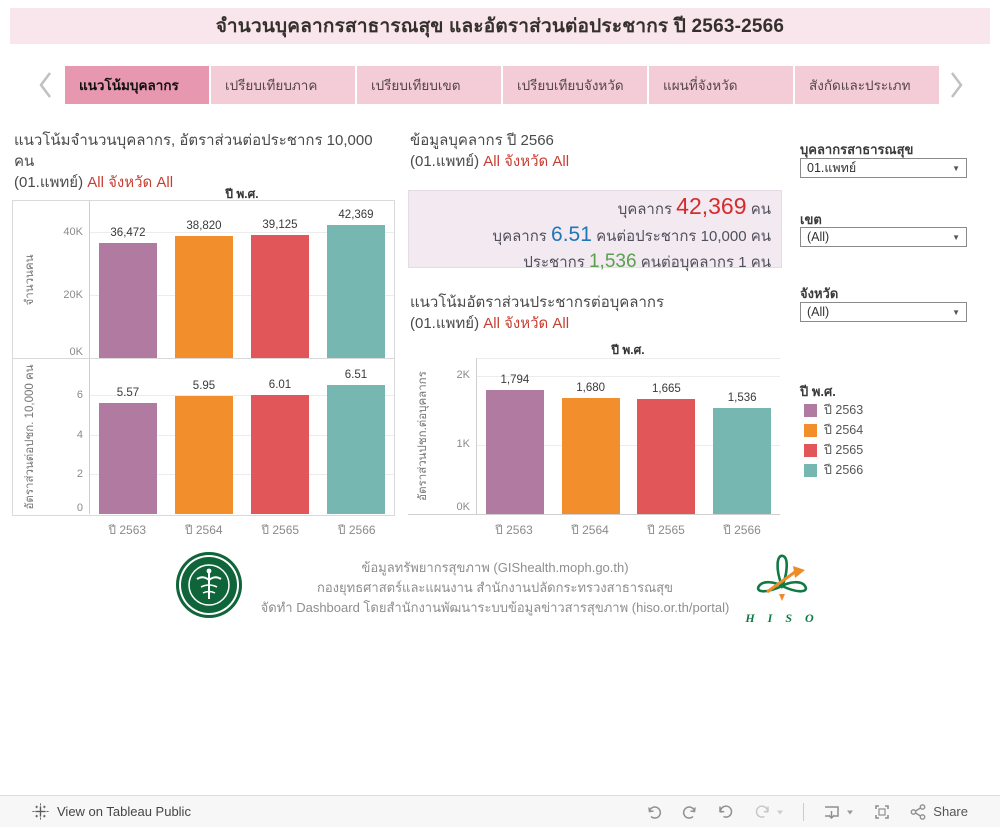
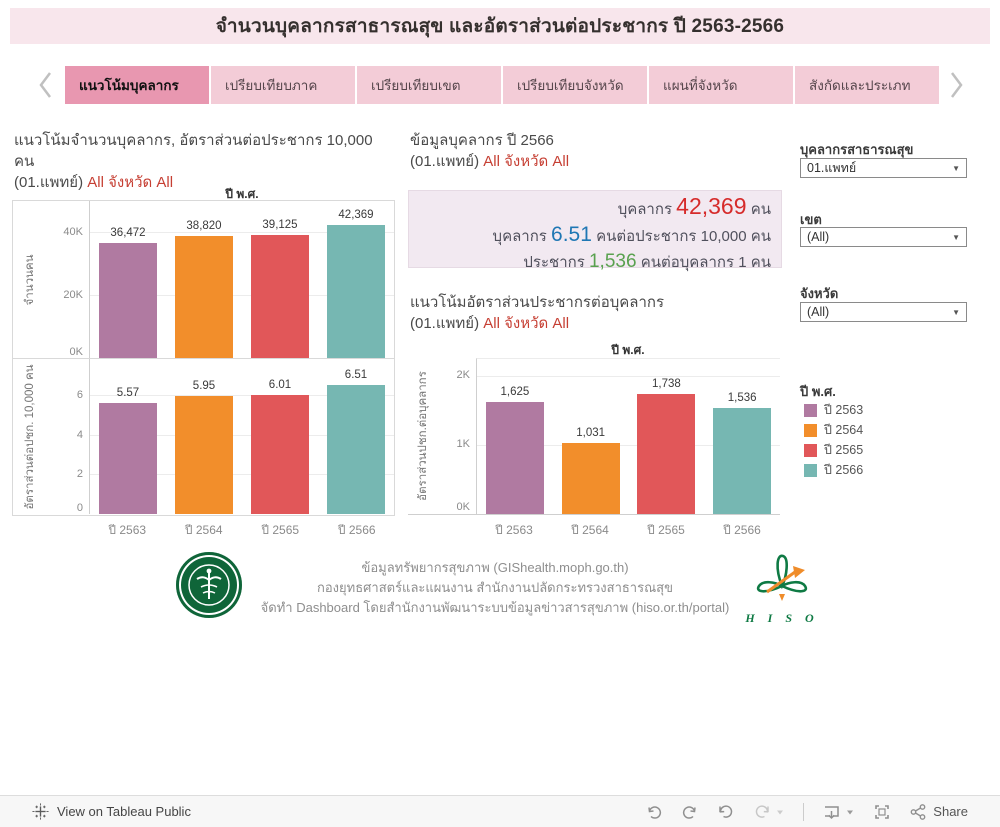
แนวโน้มอัตราส่วนประชากรต่อบุคลากร (01.แพทย์) All จังหวัด All/ปี 2563: 1,794 -> 1,625
แนวโน้มอัตราส่วนประชากรต่อบุคลากร (01.แพทย์) All จังหวัด All/ปี 2564: 1,680 -> 1,031
แนวโน้มอัตราส่วนประชากรต่อบุคลากร (01.แพทย์) All จังหวัด All/ปี 2565: 1,665 -> 1,738
